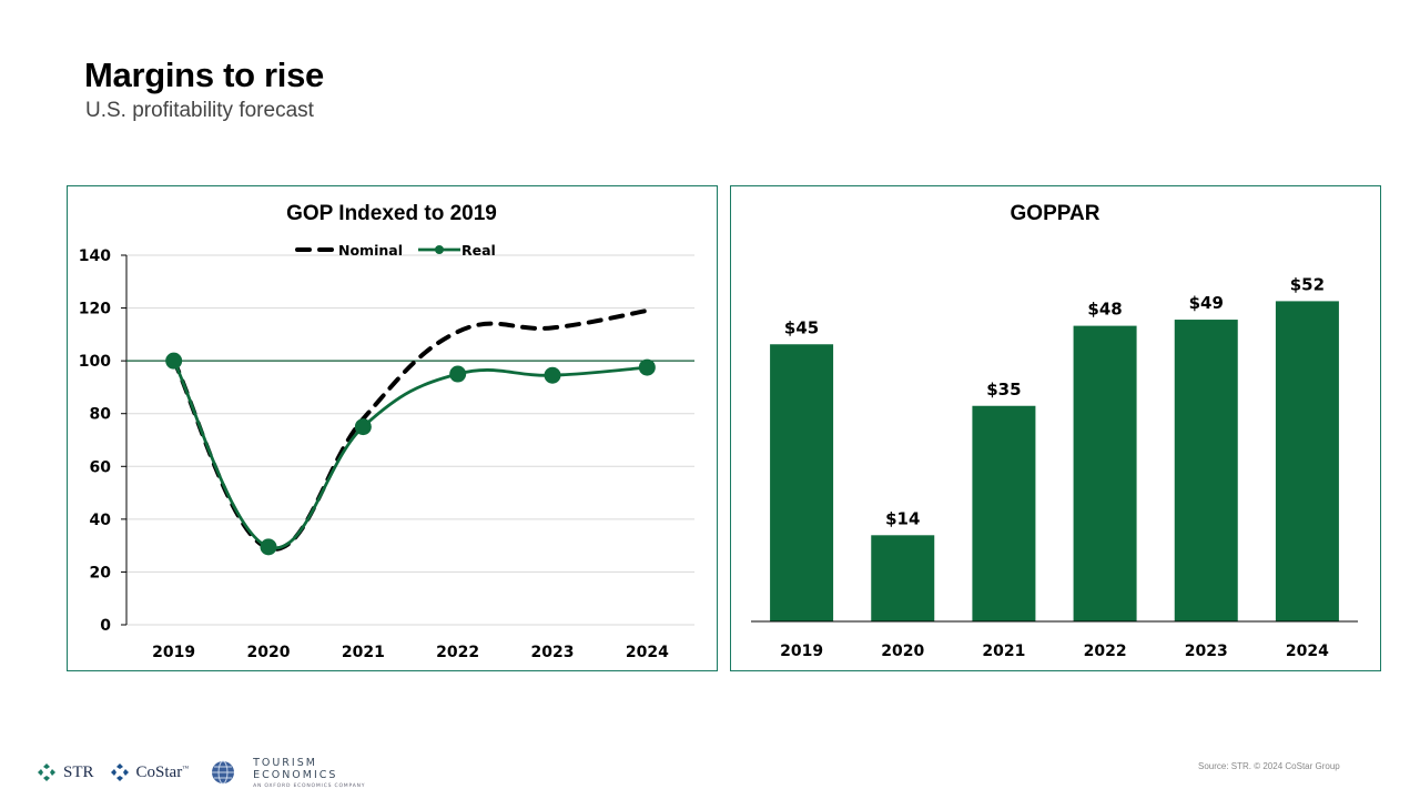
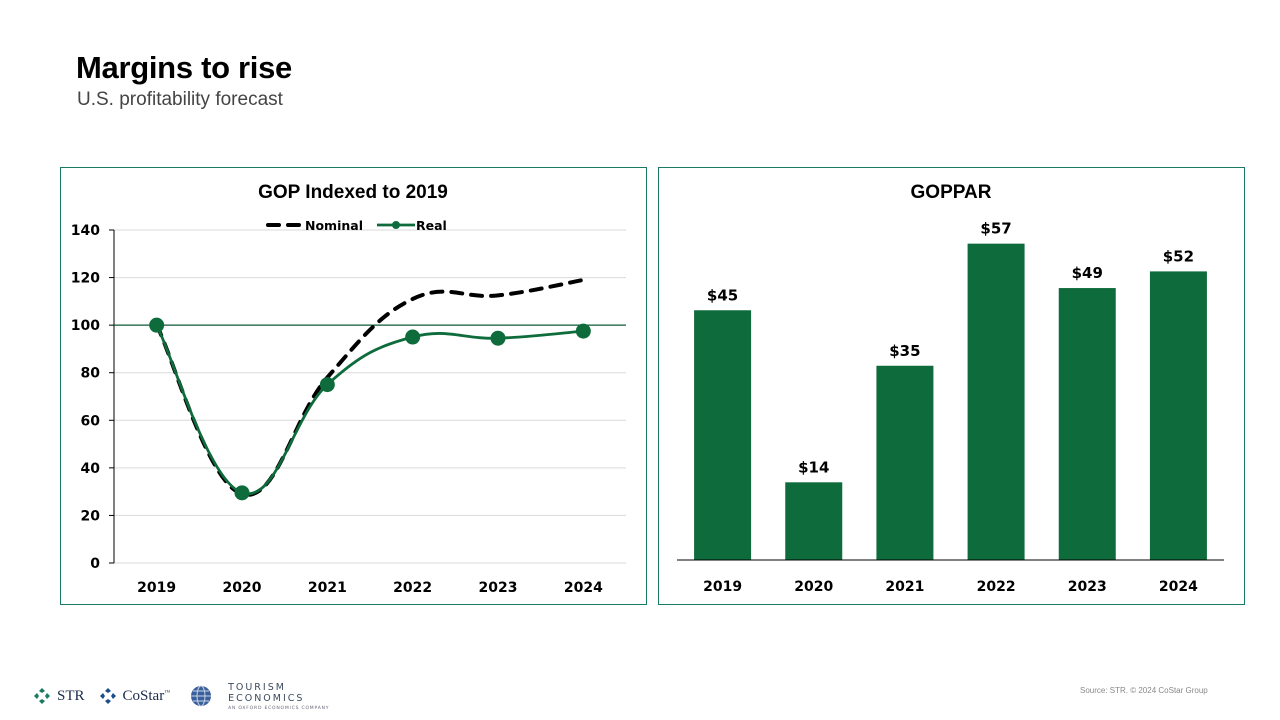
GOPPAR/2022: $48 -> $57
